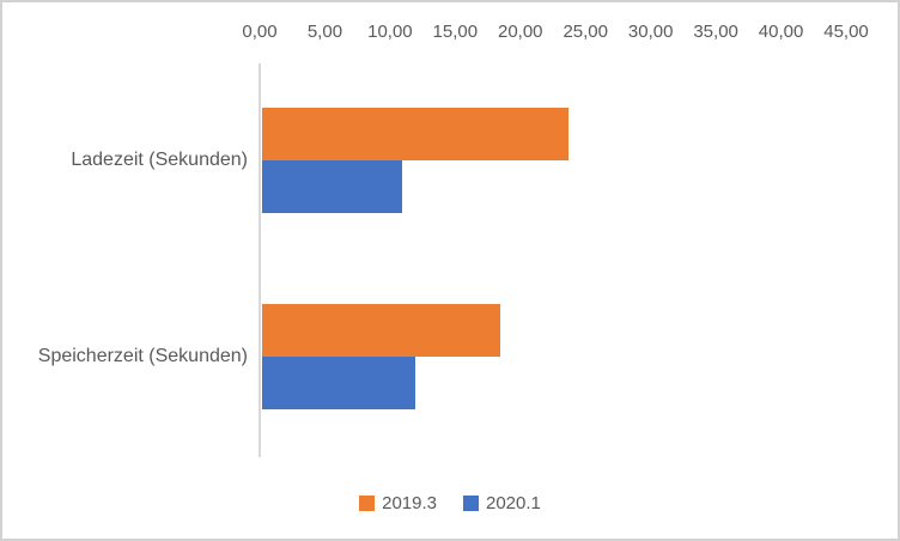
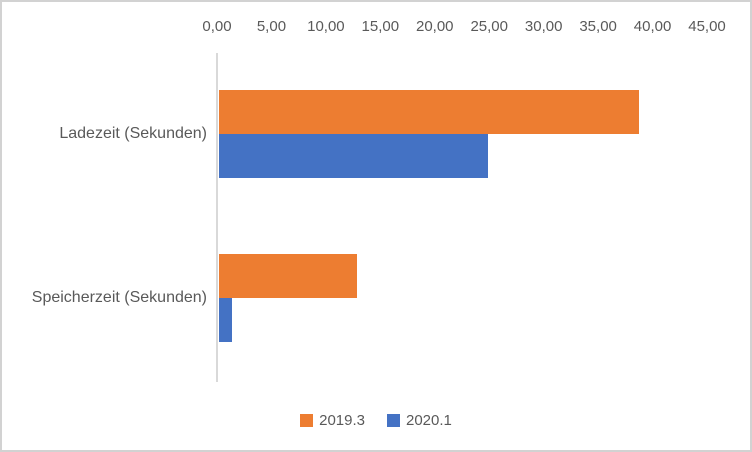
2019.3/Ladezeit (Sekunden): 23,7 -> 38,8
2020.1/Ladezeit (Sekunden): 10,9 -> 24,9
2019.3/Speicherzeit (Sekunden): 18,5 -> 12,9
2020.1/Speicherzeit (Sekunden): 11,9 -> 1,4
